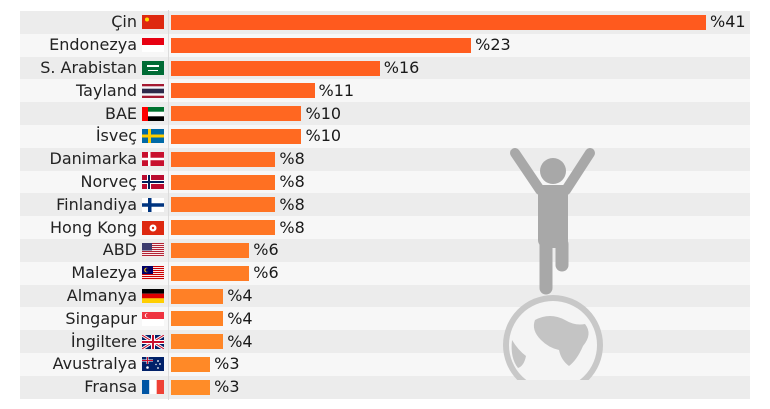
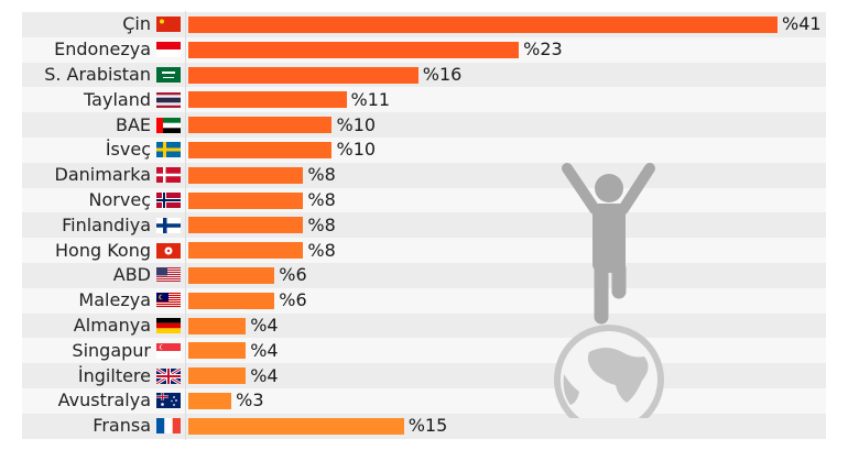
Fransa: 3 -> 15
